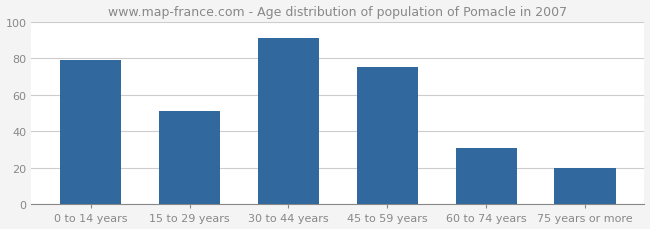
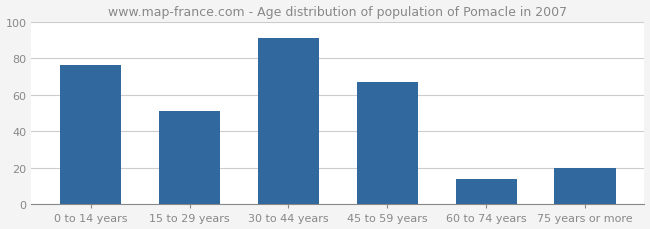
0 to 14 years: 79 -> 76
45 to 59 years: 75 -> 67
60 to 74 years: 31 -> 14
